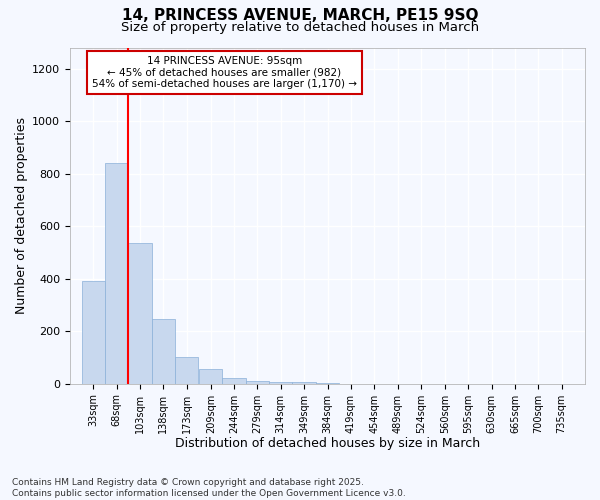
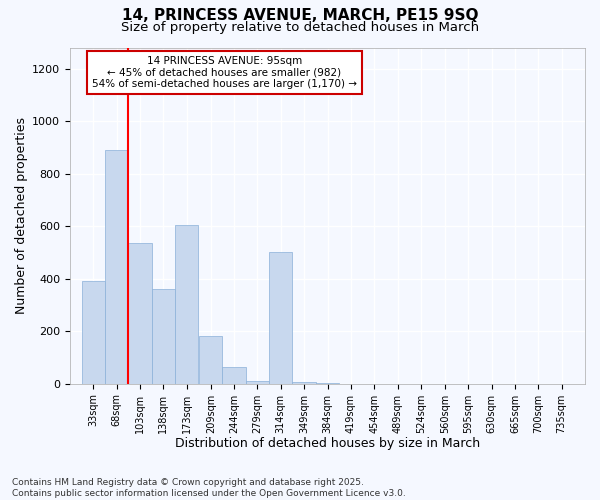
68sqm: 840 -> 890
138sqm: 245 -> 360
173sqm: 100 -> 605
209sqm: 55 -> 180
244sqm: 20 -> 65
314sqm: 5 -> 500
